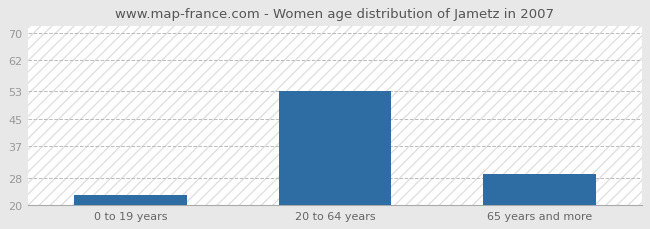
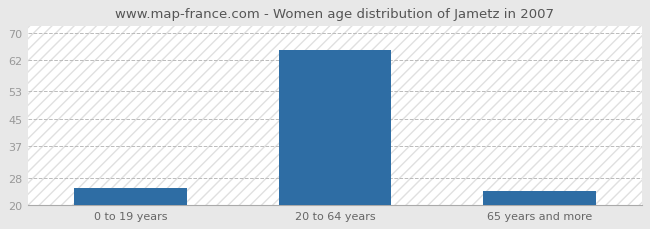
0 to 19 years: 23 -> 25
20 to 64 years: 53 -> 65
65 years and more: 29 -> 24
